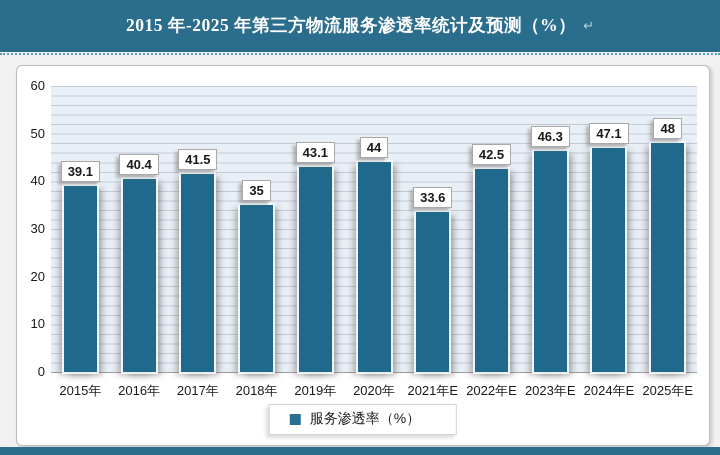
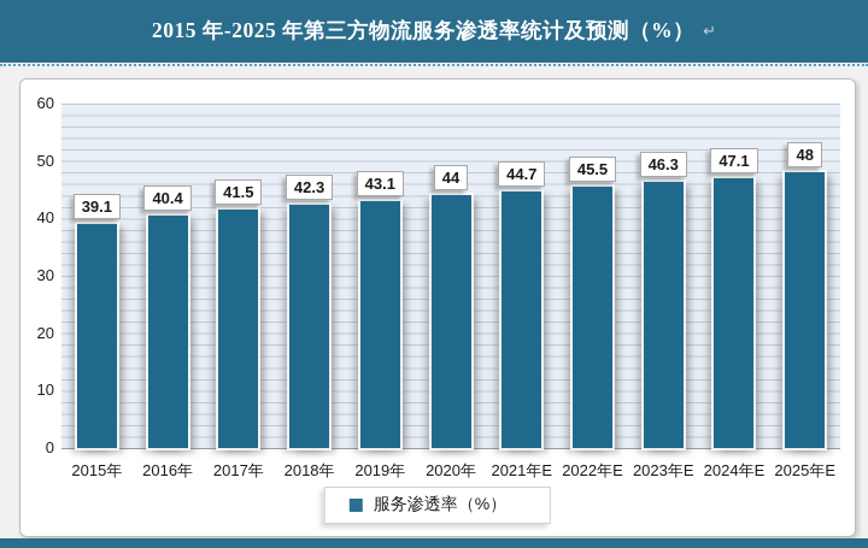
2018年: 35 -> 42.3
2021年E: 33.6 -> 44.7
2022年E: 42.5 -> 45.5
